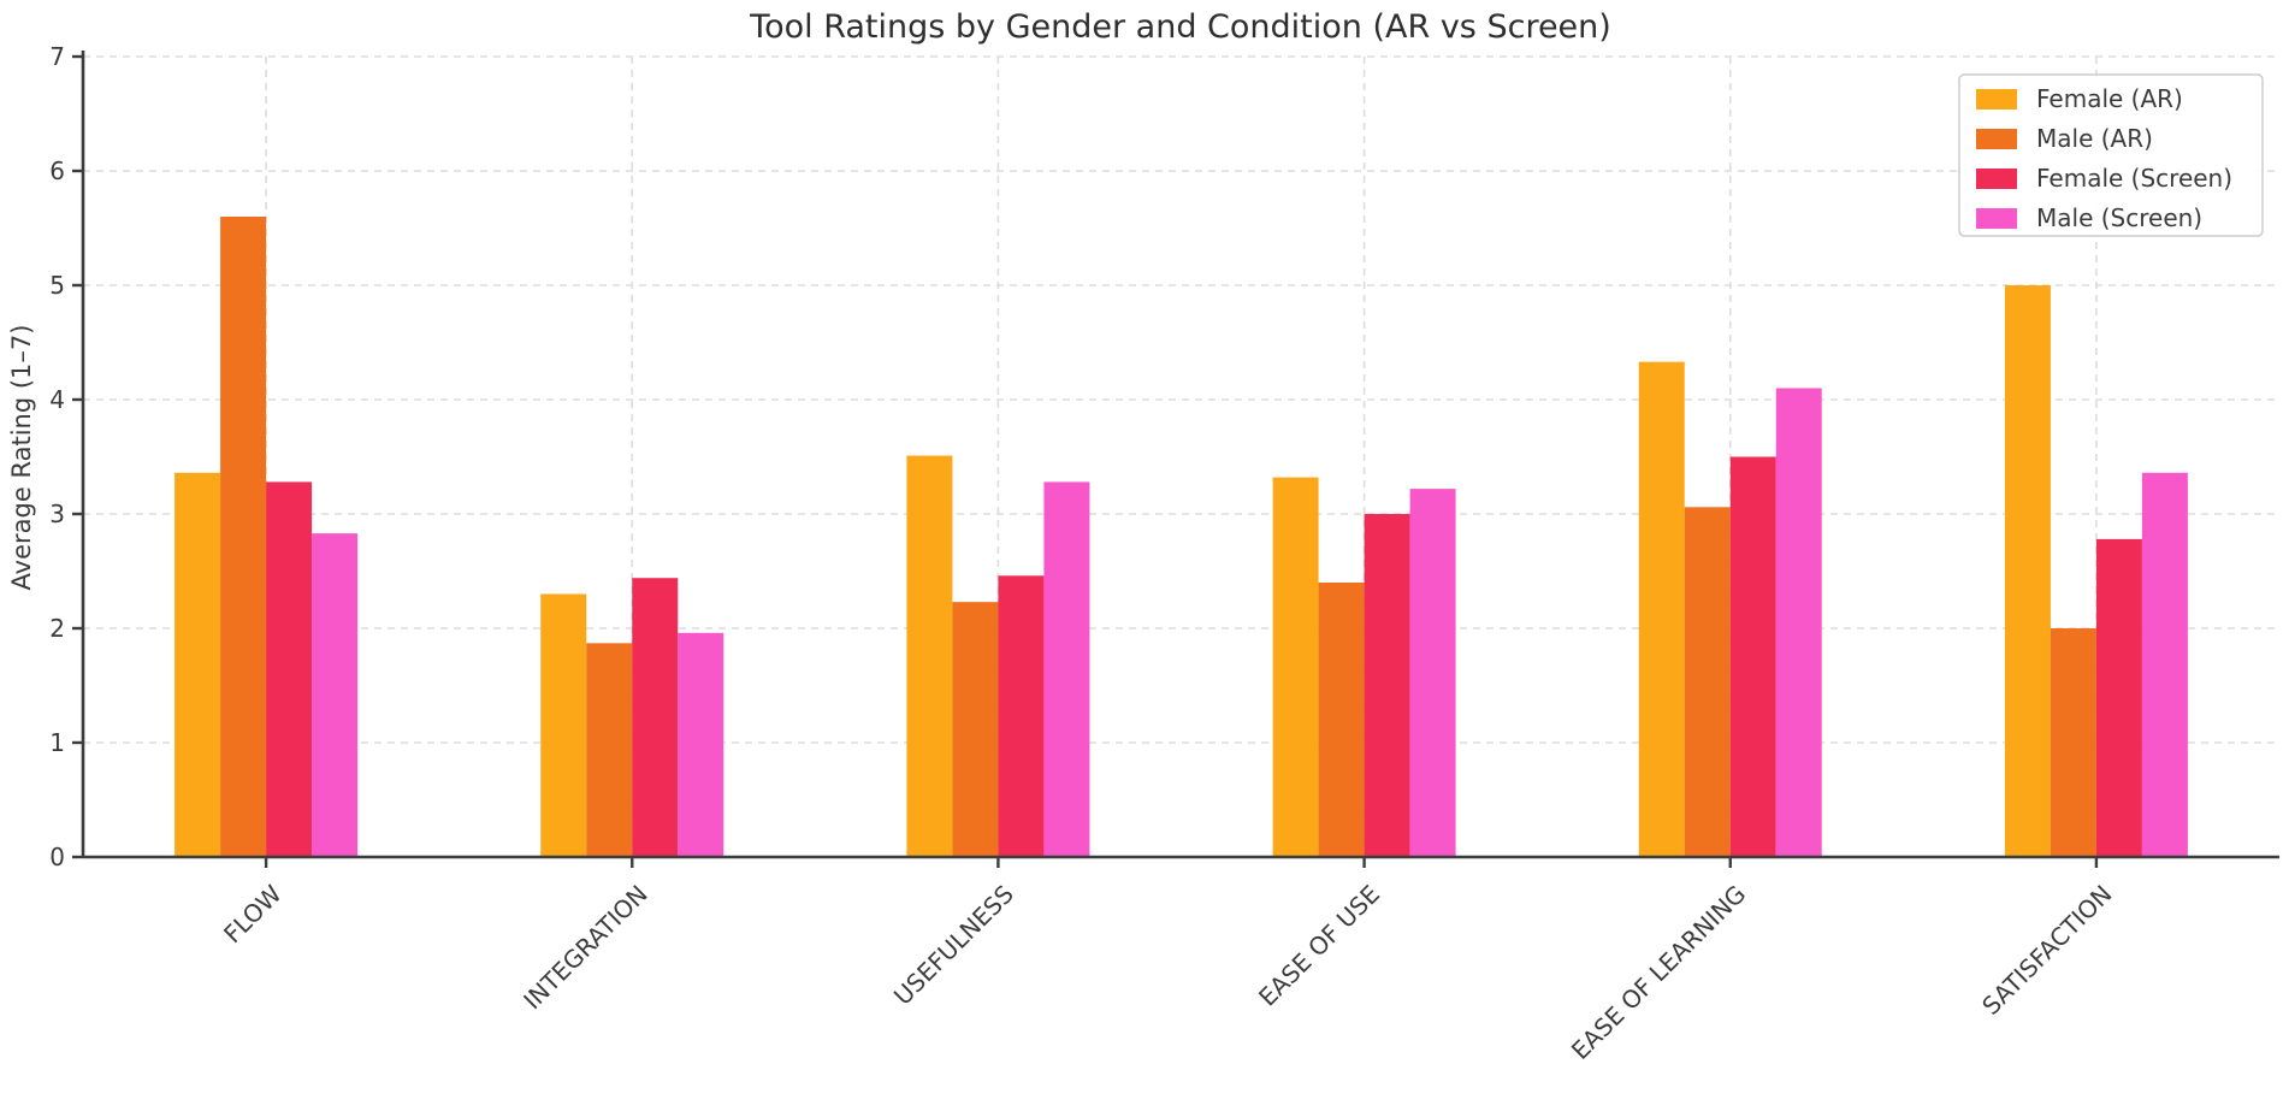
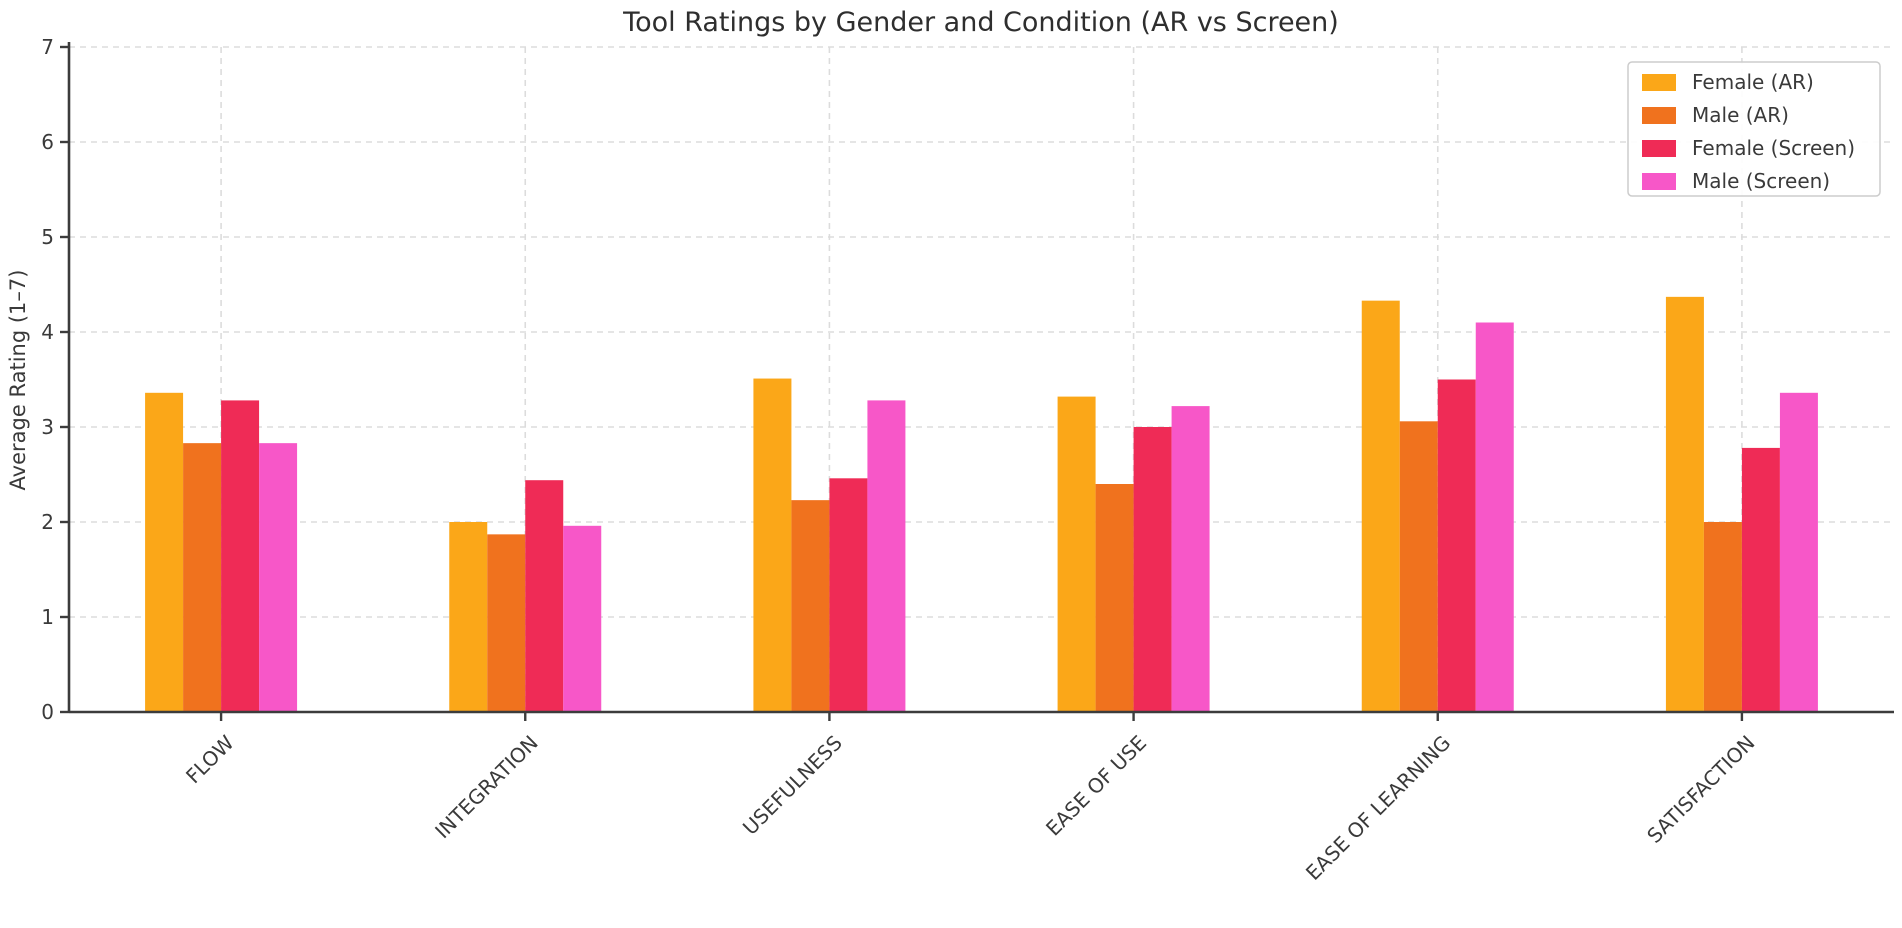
Male (AR)/FLOW: 5.6 -> 2.8
Female (AR)/INTEGRATION: 2.3 -> 2.0
Female (AR)/SATISFACTION: 5.0 -> 4.4
